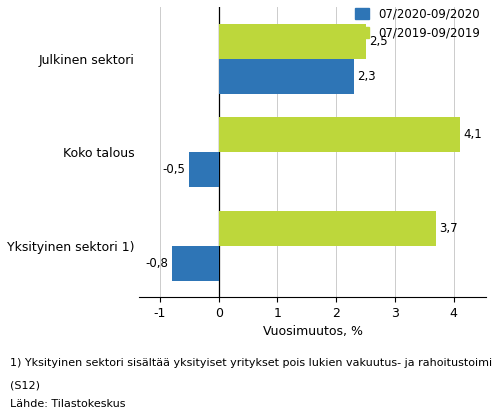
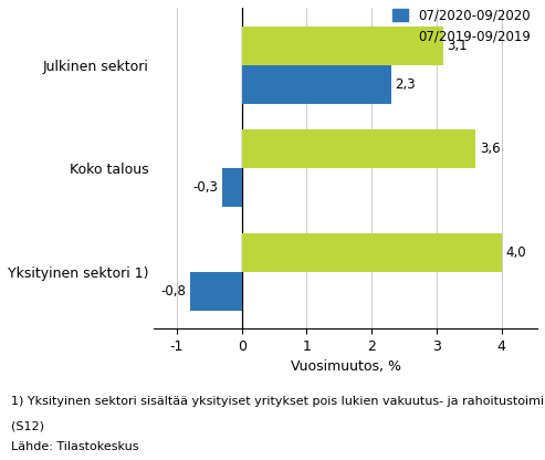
07/2019-09/2019/Julkinen sektori: 2.5 -> 3.1
07/2019-09/2019/Koko talous: 4,1 -> 3,6
07/2020-09/2020/Koko talous: -0,5 -> -0,3
07/2019-09/2019/Yksityinen sektori 1): 3,7 -> 4,0
